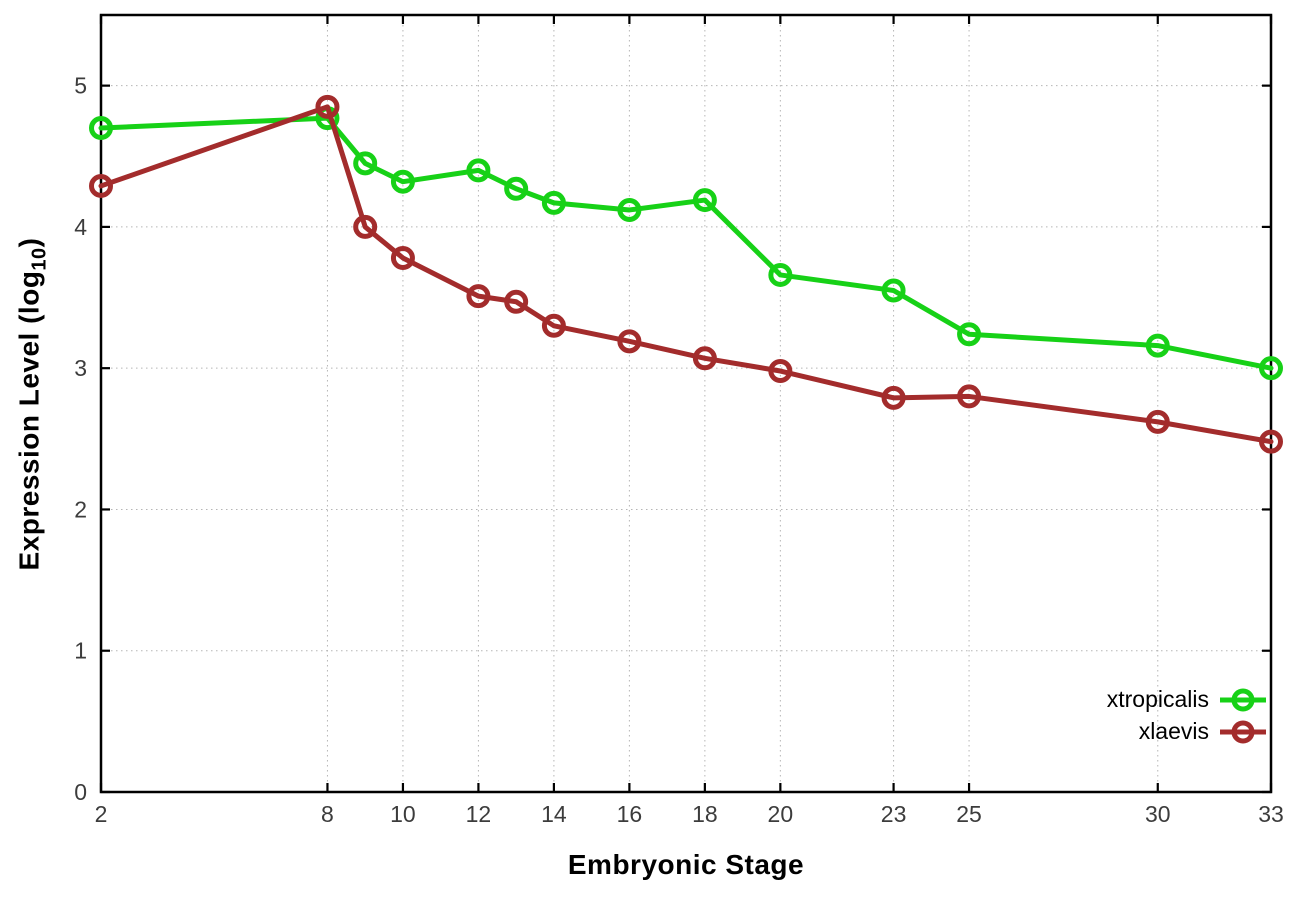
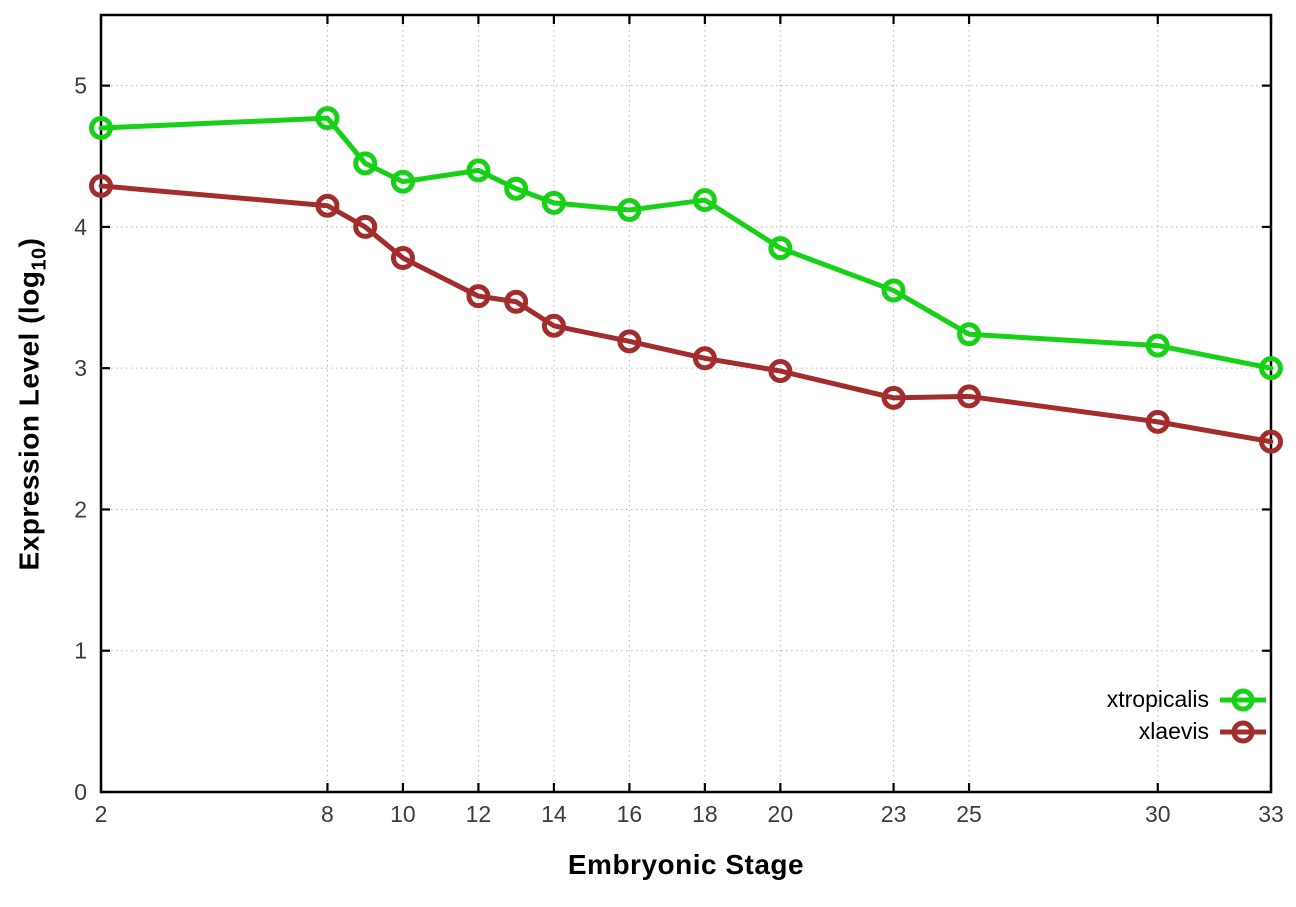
xlaevis/8: 4.85 -> 4.15
xtropicalis/20: 3.66 -> 3.85
